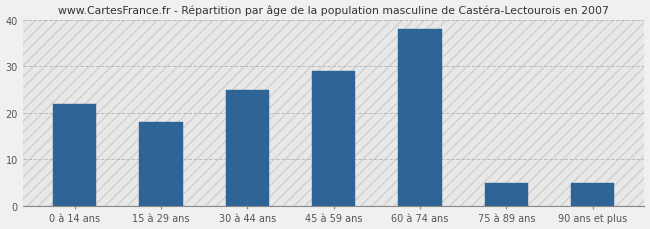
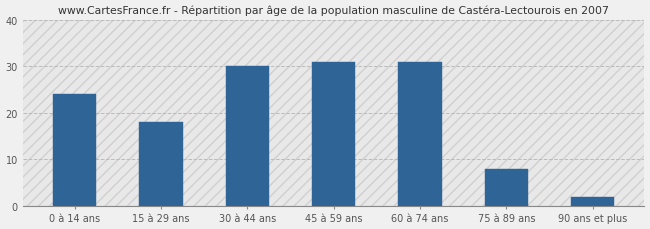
0 à 14 ans: 22 -> 24
30 à 44 ans: 25 -> 30
45 à 59 ans: 29 -> 31
60 à 74 ans: 38 -> 31
75 à 89 ans: 5 -> 8
90 ans et plus: 5 -> 2
